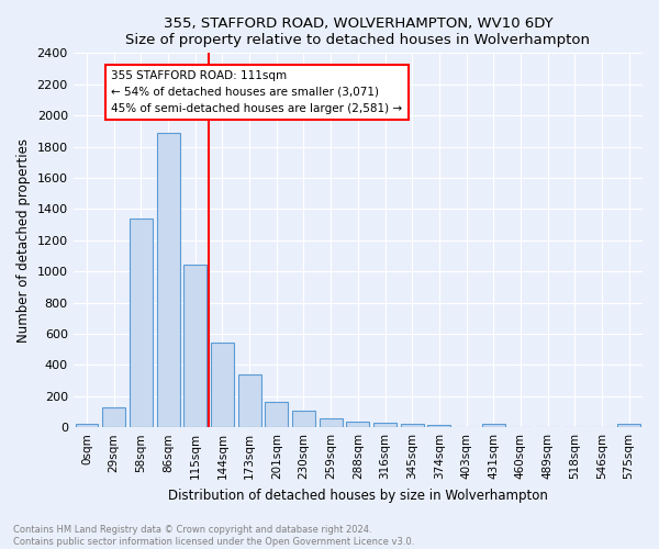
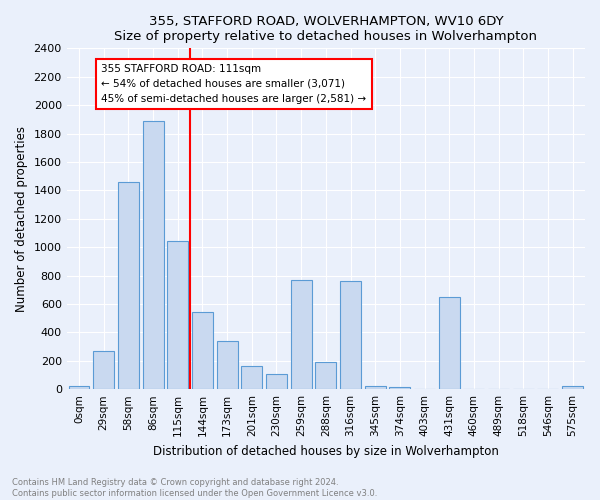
29sqm: 130 -> 270
58sqm: 1340 -> 1460
259sqm: 60 -> 770
288sqm: 40 -> 190
316sqm: 30 -> 760
431sqm: 20 -> 650
